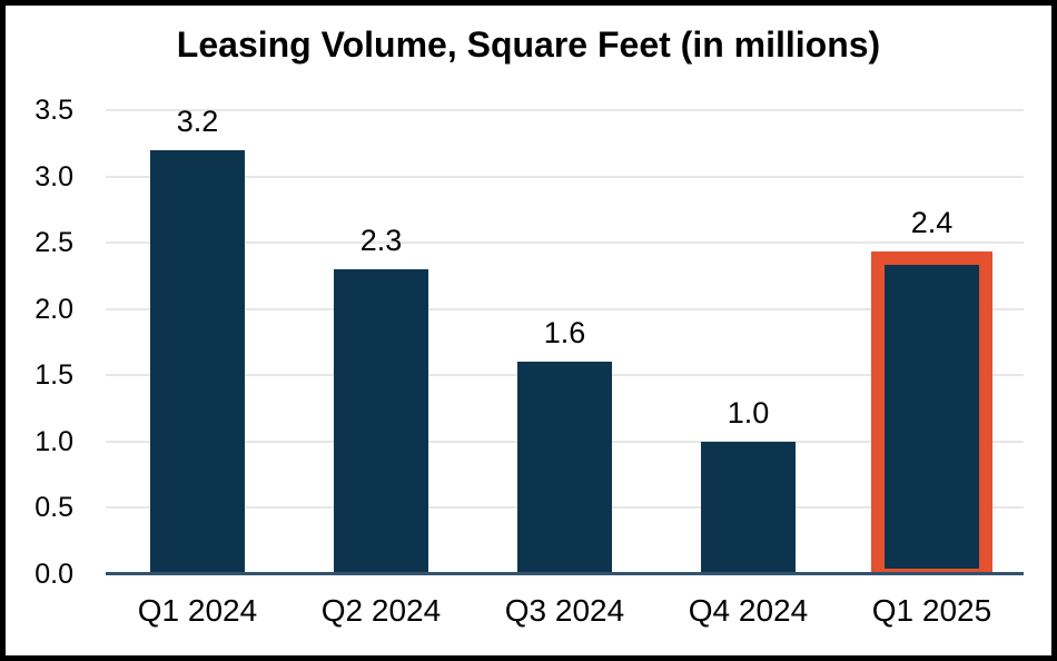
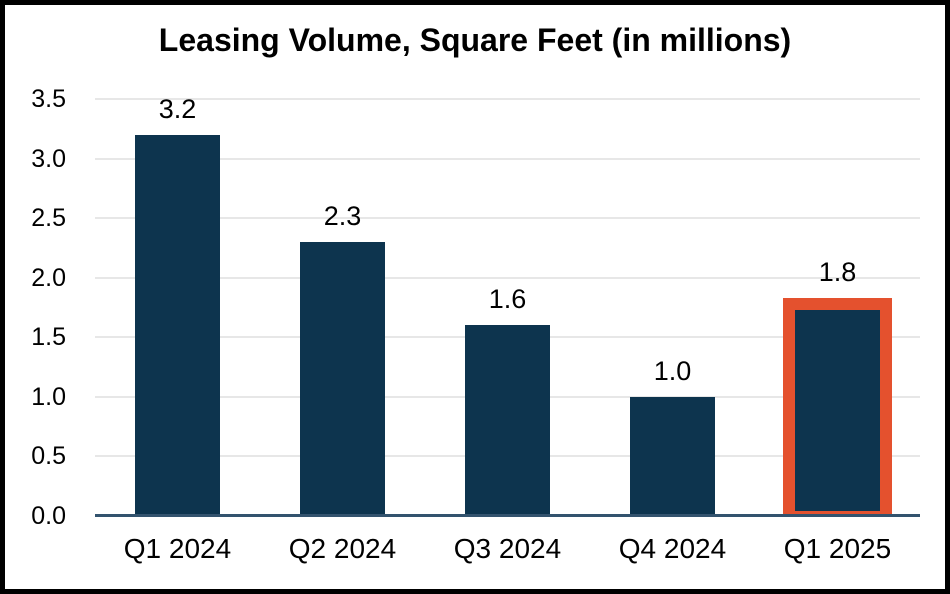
Q1 2025: 2.4 -> 1.8
